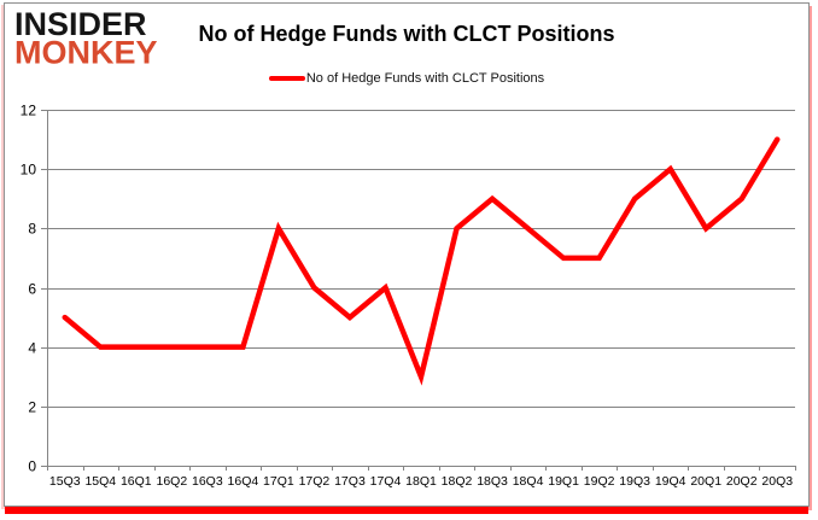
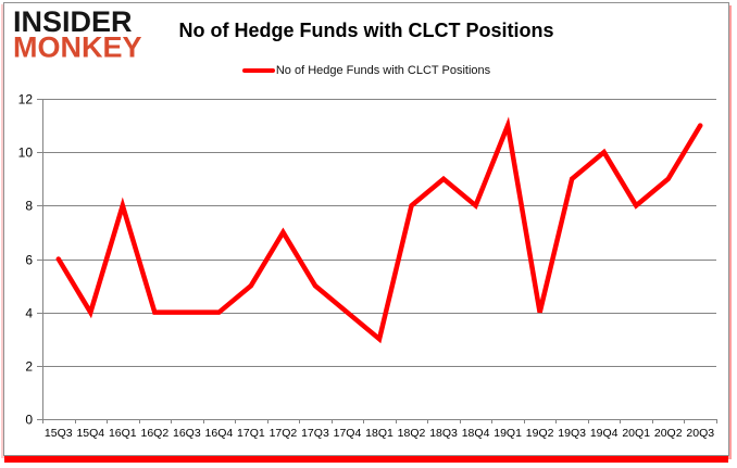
15Q3: 5 -> 6
16Q1: 4 -> 8
17Q1: 8 -> 5
17Q2: 6 -> 7
17Q4: 6 -> 4
19Q1: 7 -> 11
19Q2: 7 -> 4
